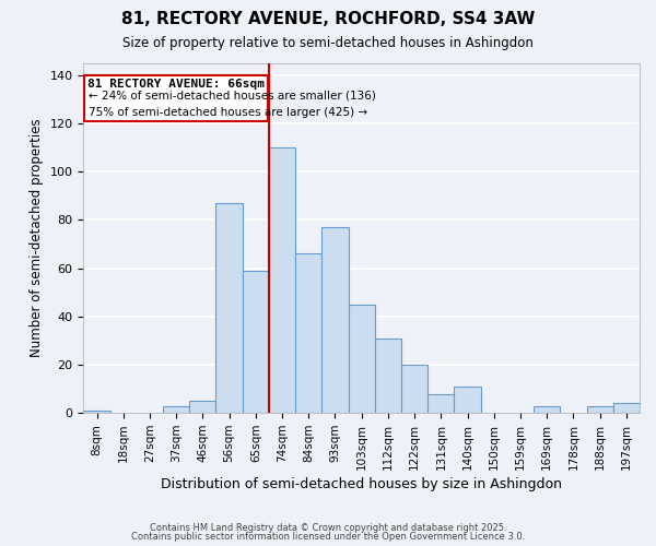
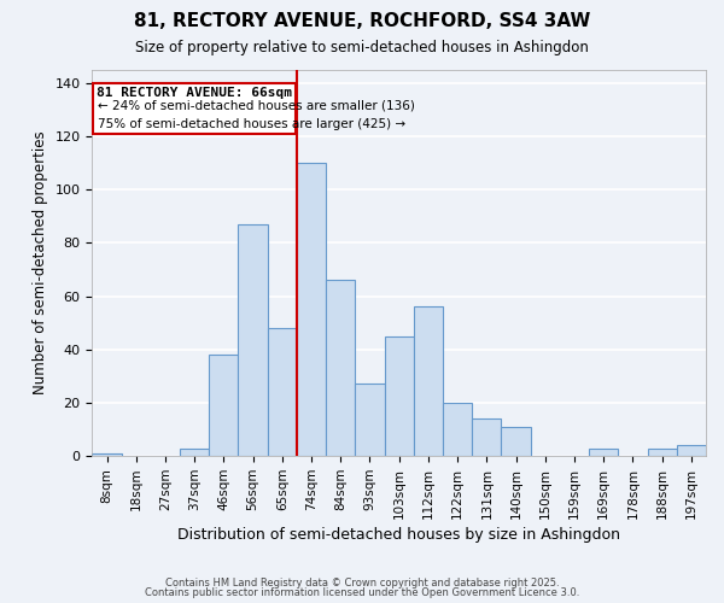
46sqm: 5 -> 38
65sqm: 59 -> 48
93sqm: 77 -> 27
112sqm: 31 -> 56
131sqm: 8 -> 14
